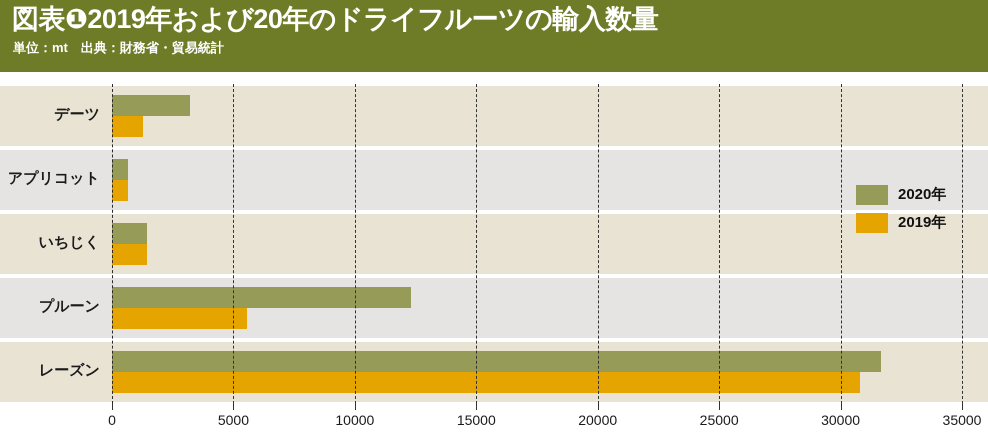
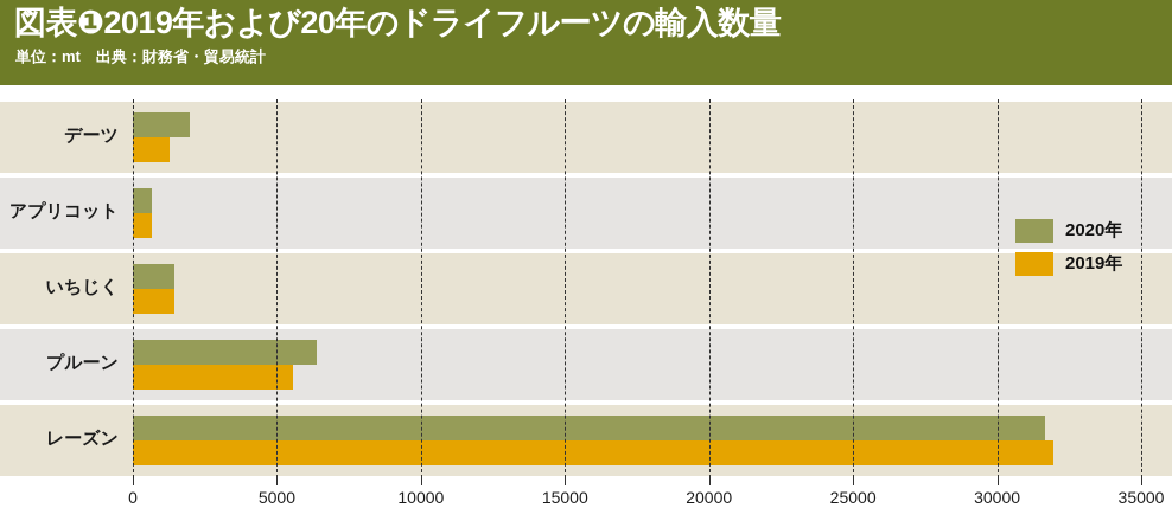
2020年/デーツ: 3200 -> 2000
2020年/プルーン: 12300 -> 6400
2019年/レーズン: 30800 -> 32000
